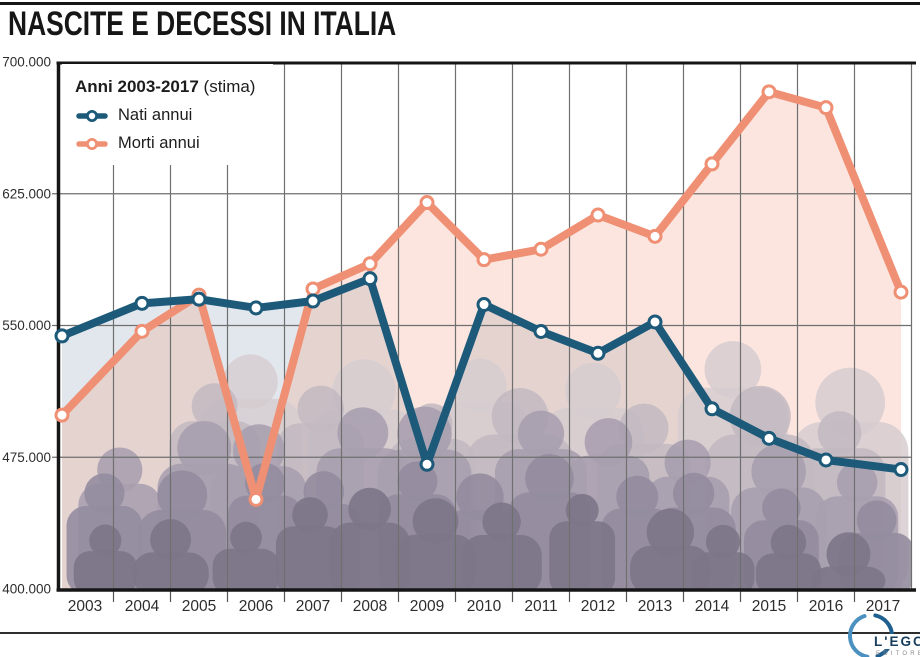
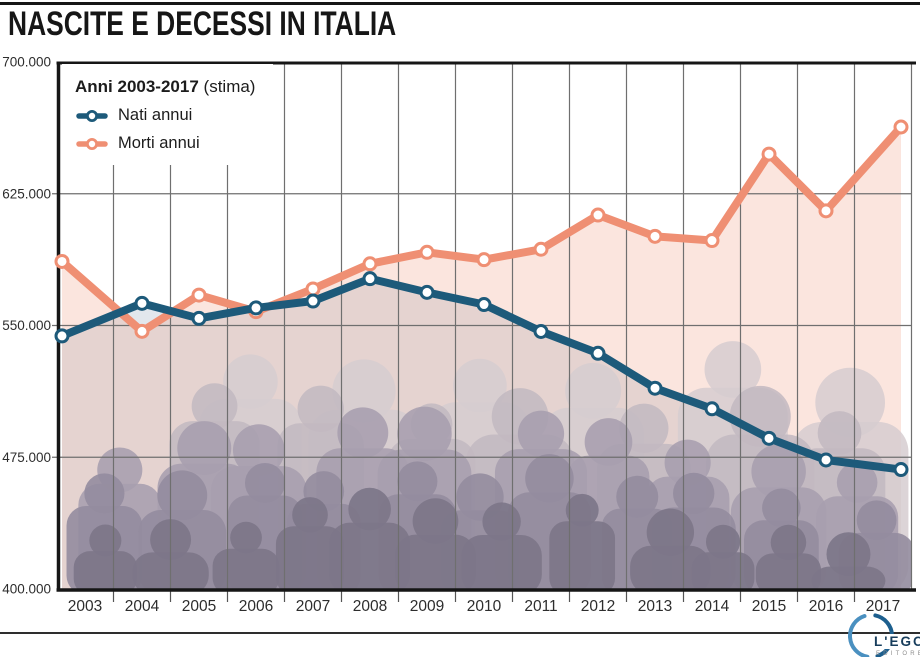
Morti annui/2003: 499000 -> 586000
Nati annui/2005: 565000 -> 554000
Morti annui/2006: 451000 -> 558000
Nati annui/2009: 471000 -> 569000
Morti annui/2009: 620000 -> 592000
Nati annui/2013: 552000 -> 514000
Morti annui/2014: 642000 -> 598000
Morti annui/2015: 683000 -> 648000
Morti annui/2016: 674000 -> 615000
Morti annui/2017: 569000 -> 663000
